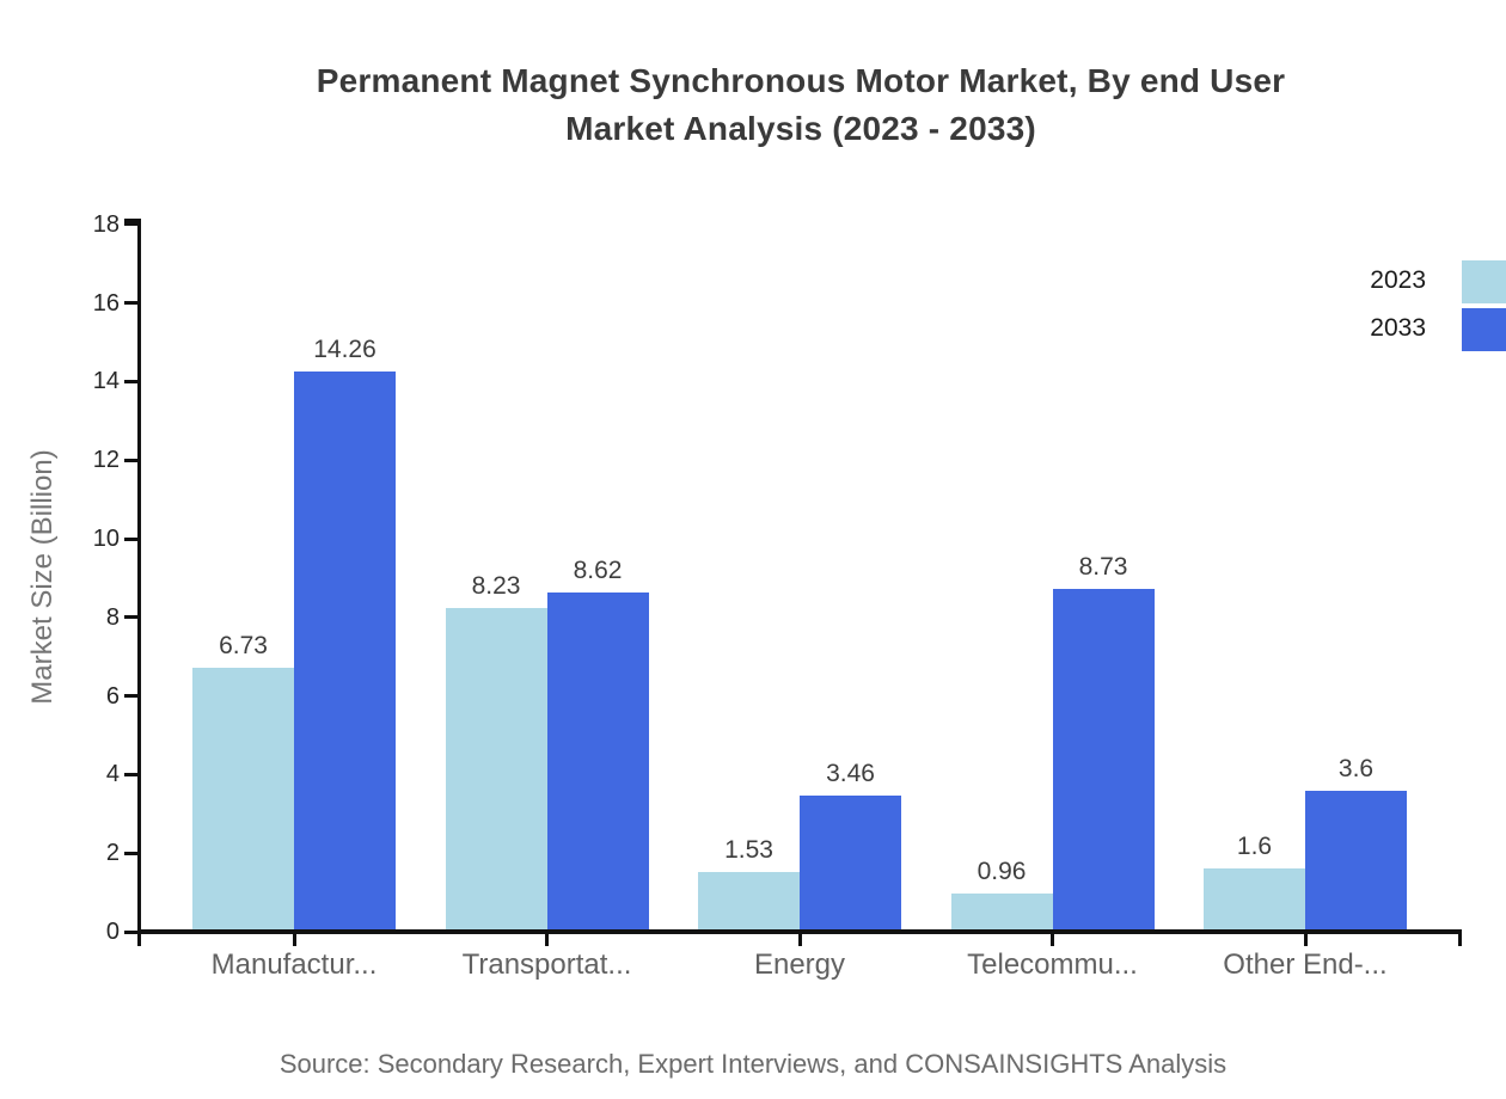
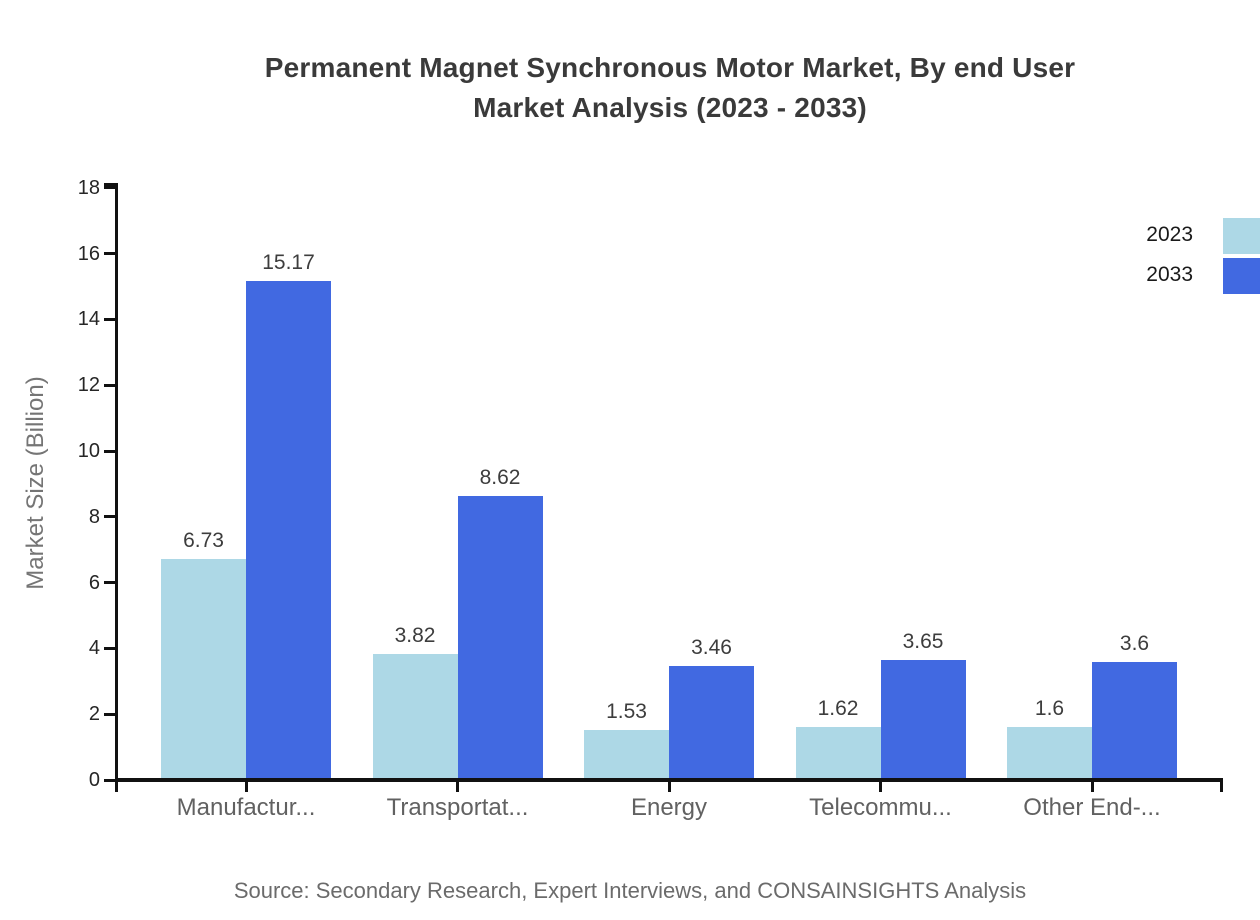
2033/Manufactur...: 14.26 -> 15.17
2023/Transportat...: 8.23 -> 3.82
2023/Telecommu...: 0.96 -> 1.62
2033/Telecommu...: 8.73 -> 3.65
